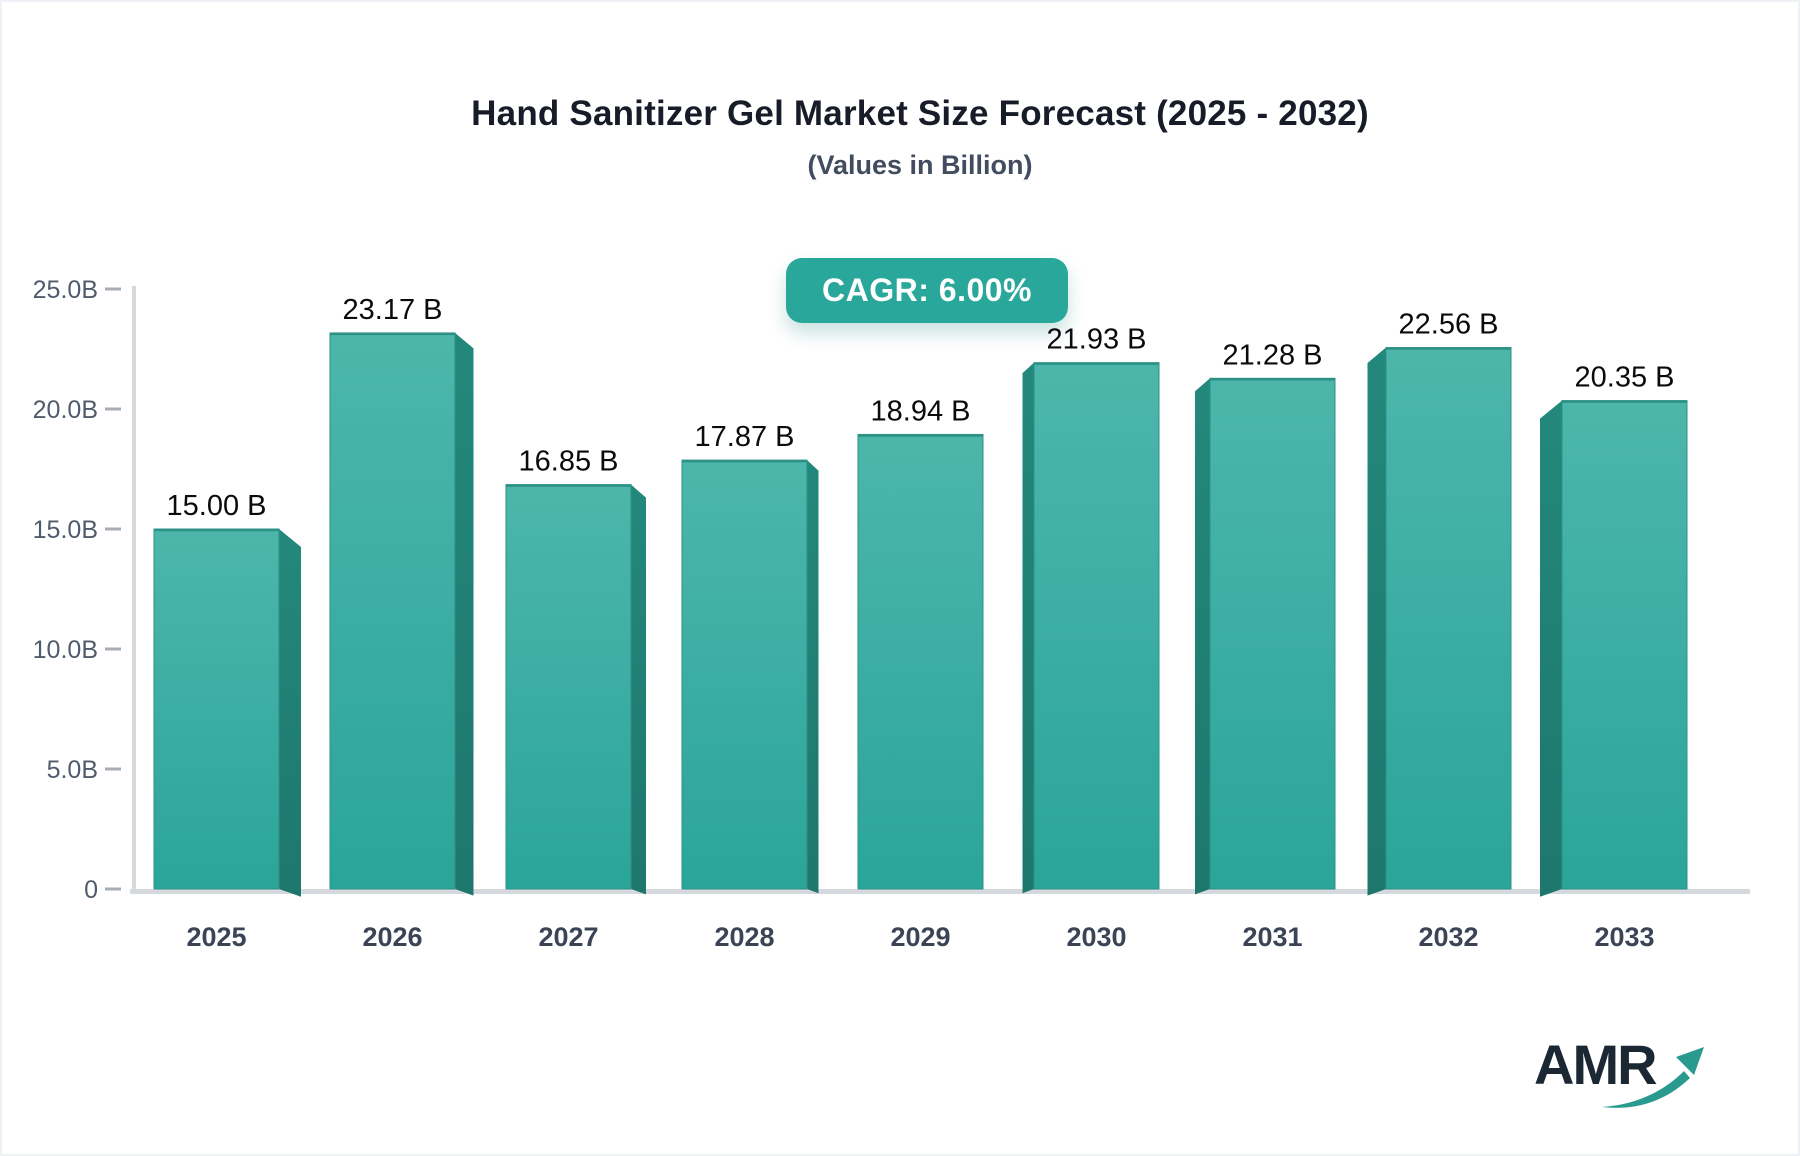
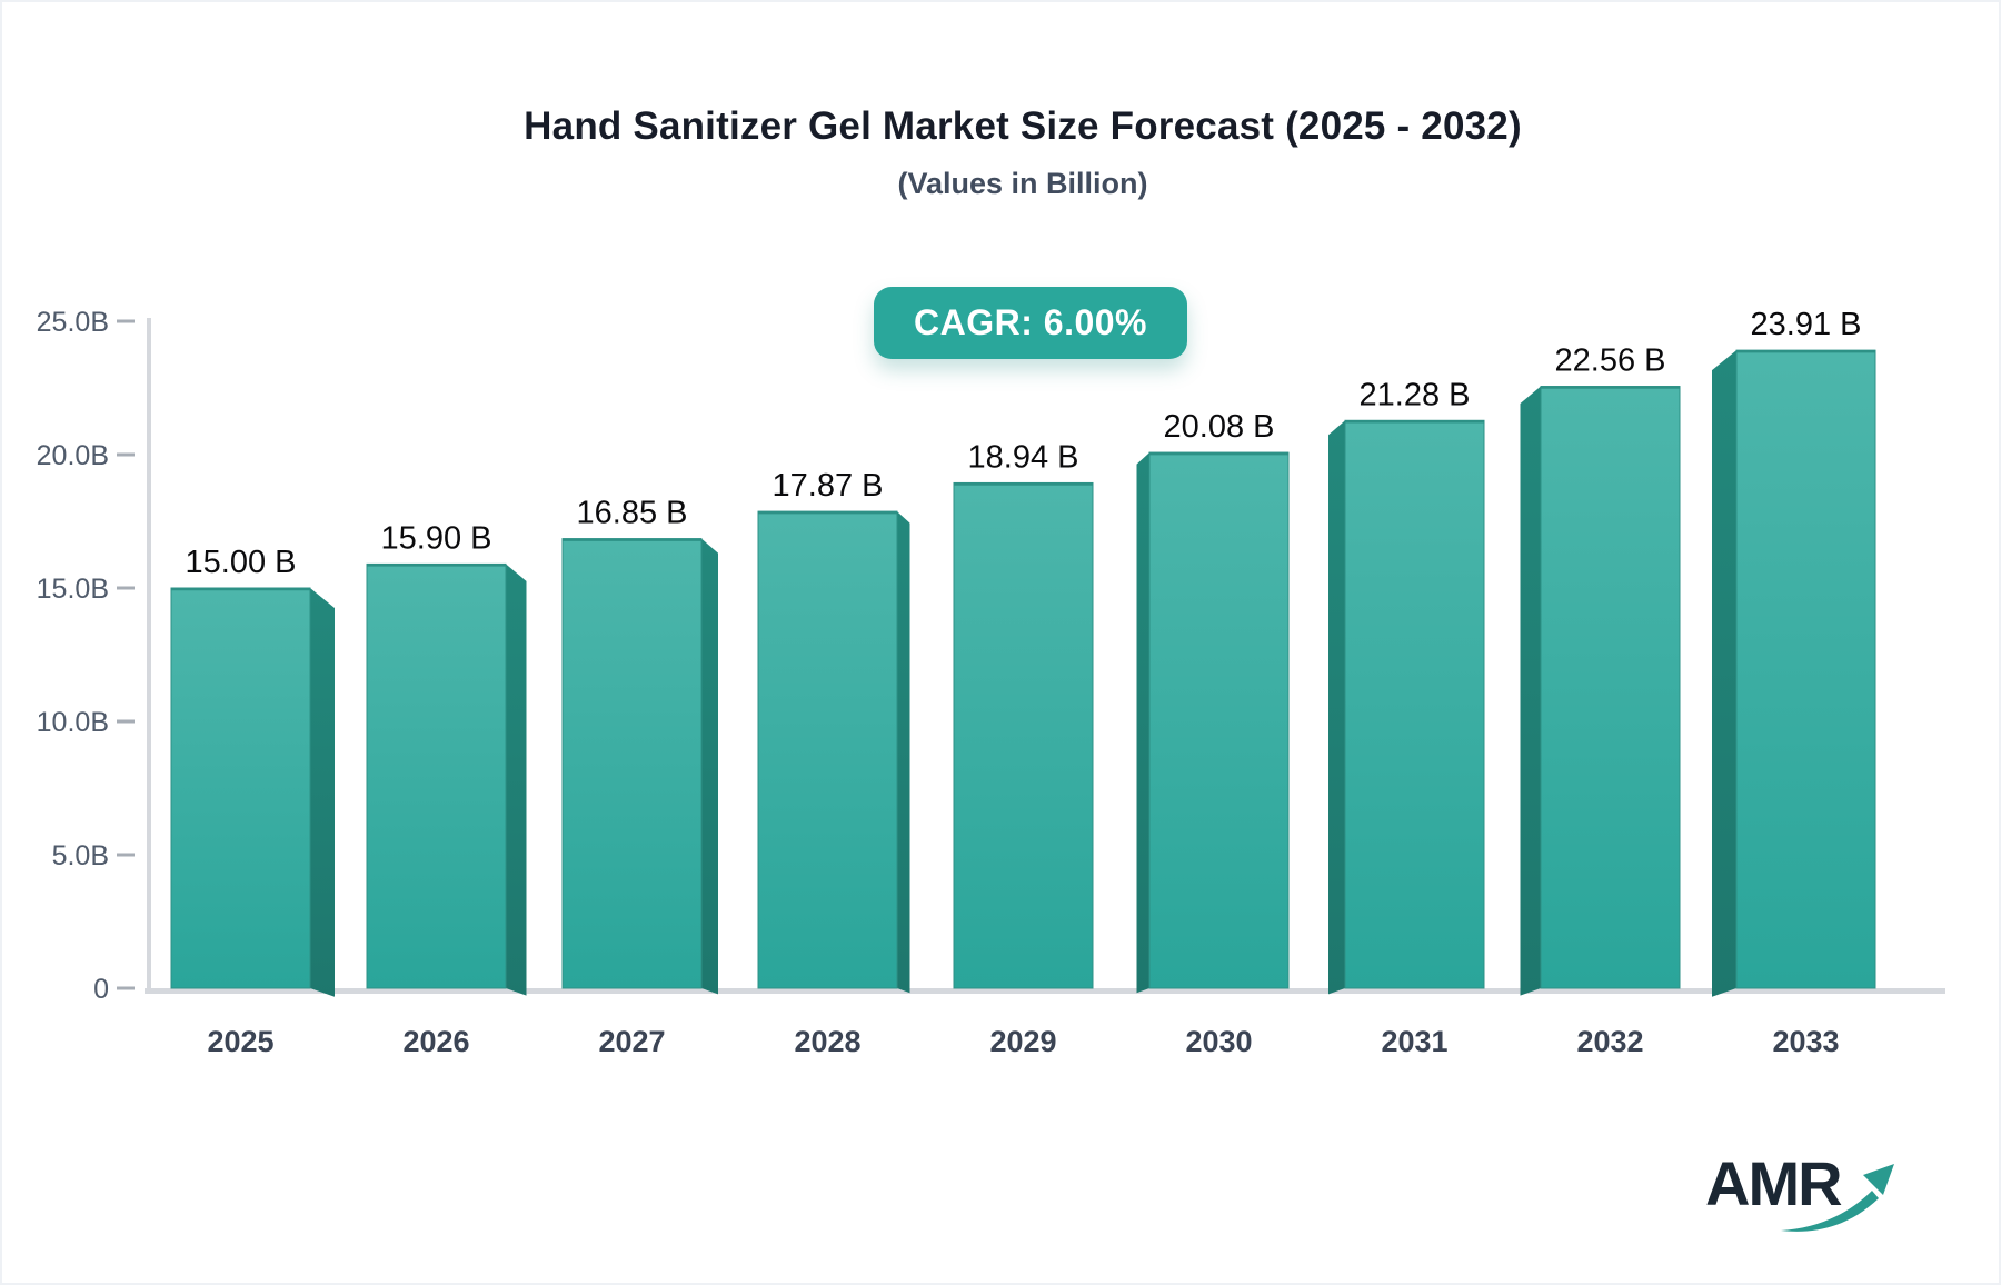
2026: 23.17 -> 15.90
2030: 21.93 -> 20.08
2033: 20.35 -> 23.91
